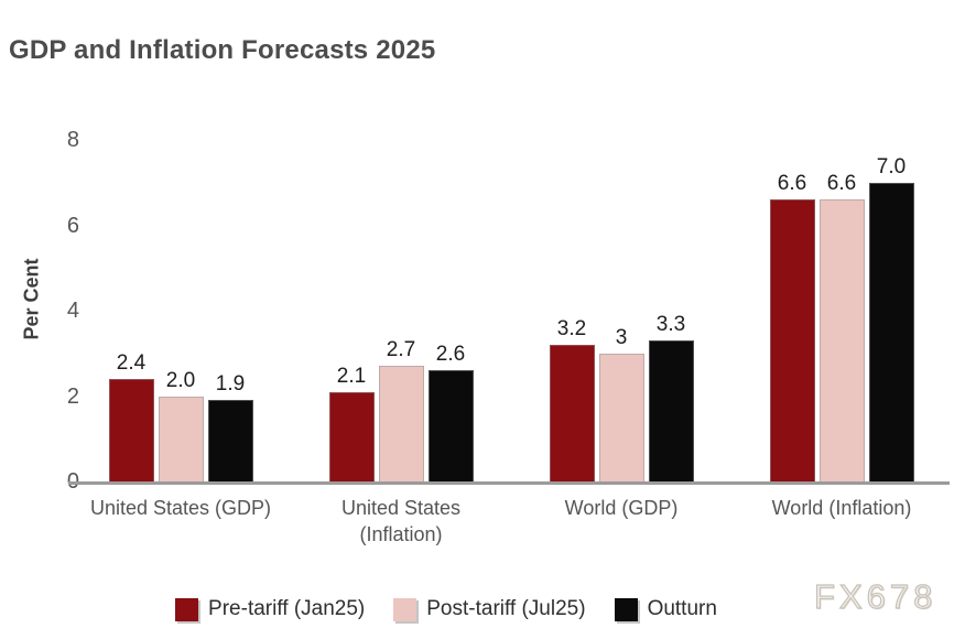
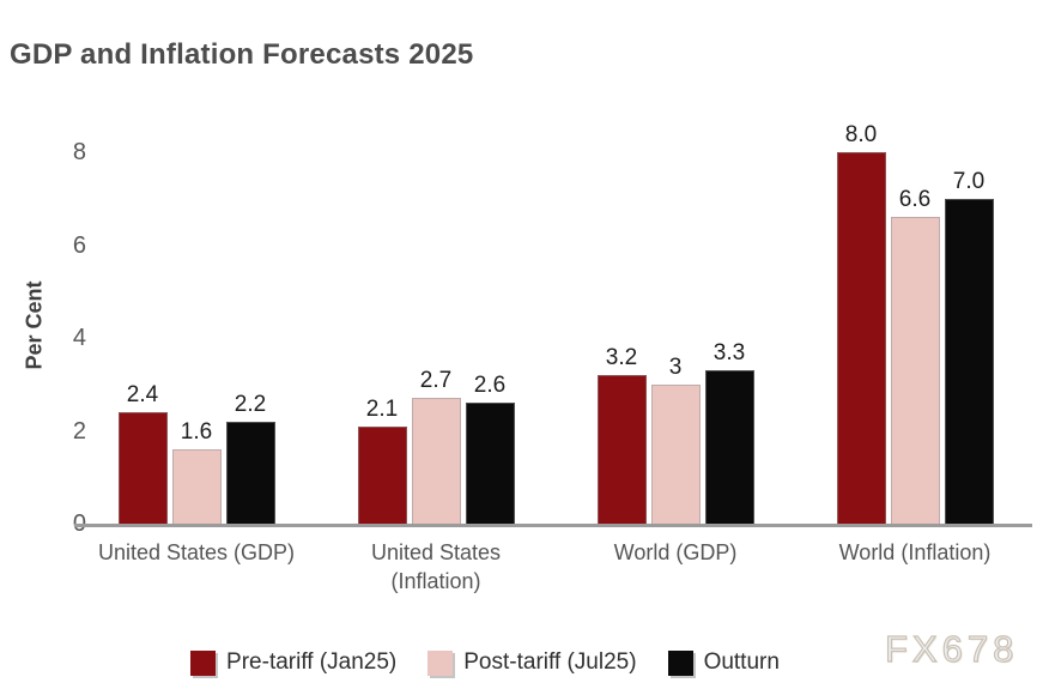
Post-tariff (Jul25)/United States (GDP): 2.0 -> 1.6
Outturn/United States (GDP): 1.9 -> 2.2
Pre-tariff (Jan25)/World (Inflation): 6.6 -> 8.0
